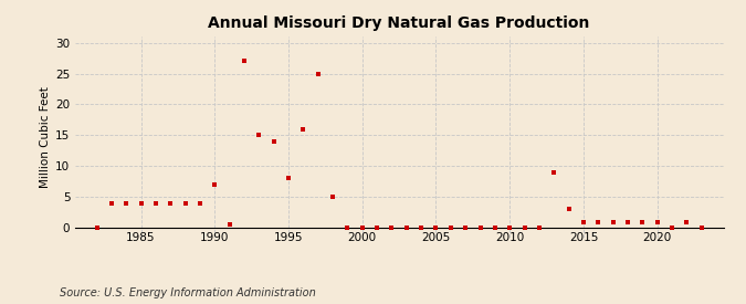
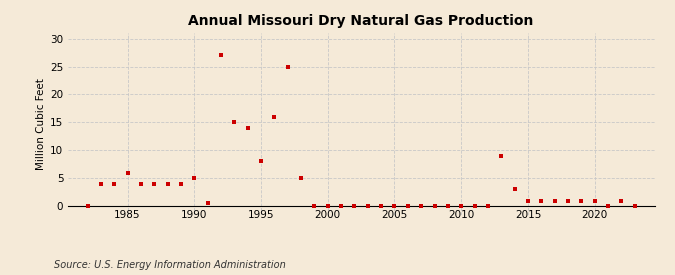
1985: 4.0 -> 6.0
1990: 7.0 -> 5.0
